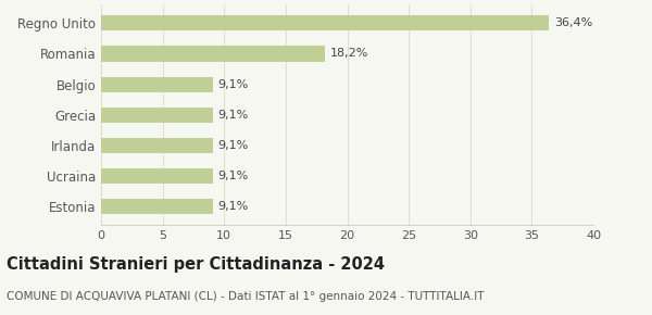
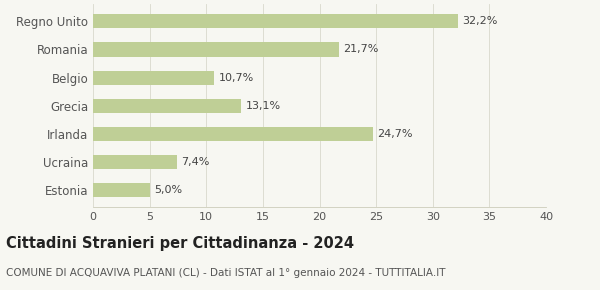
Regno Unito: 36,4% -> 32,2%
Romania: 18,2% -> 21,7%
Belgio: 9,1% -> 10,7%
Grecia: 9,1% -> 13,1%
Irlanda: 9,1% -> 24,7%
Ucraina: 9,1% -> 7,4%
Estonia: 9,1% -> 5,0%
